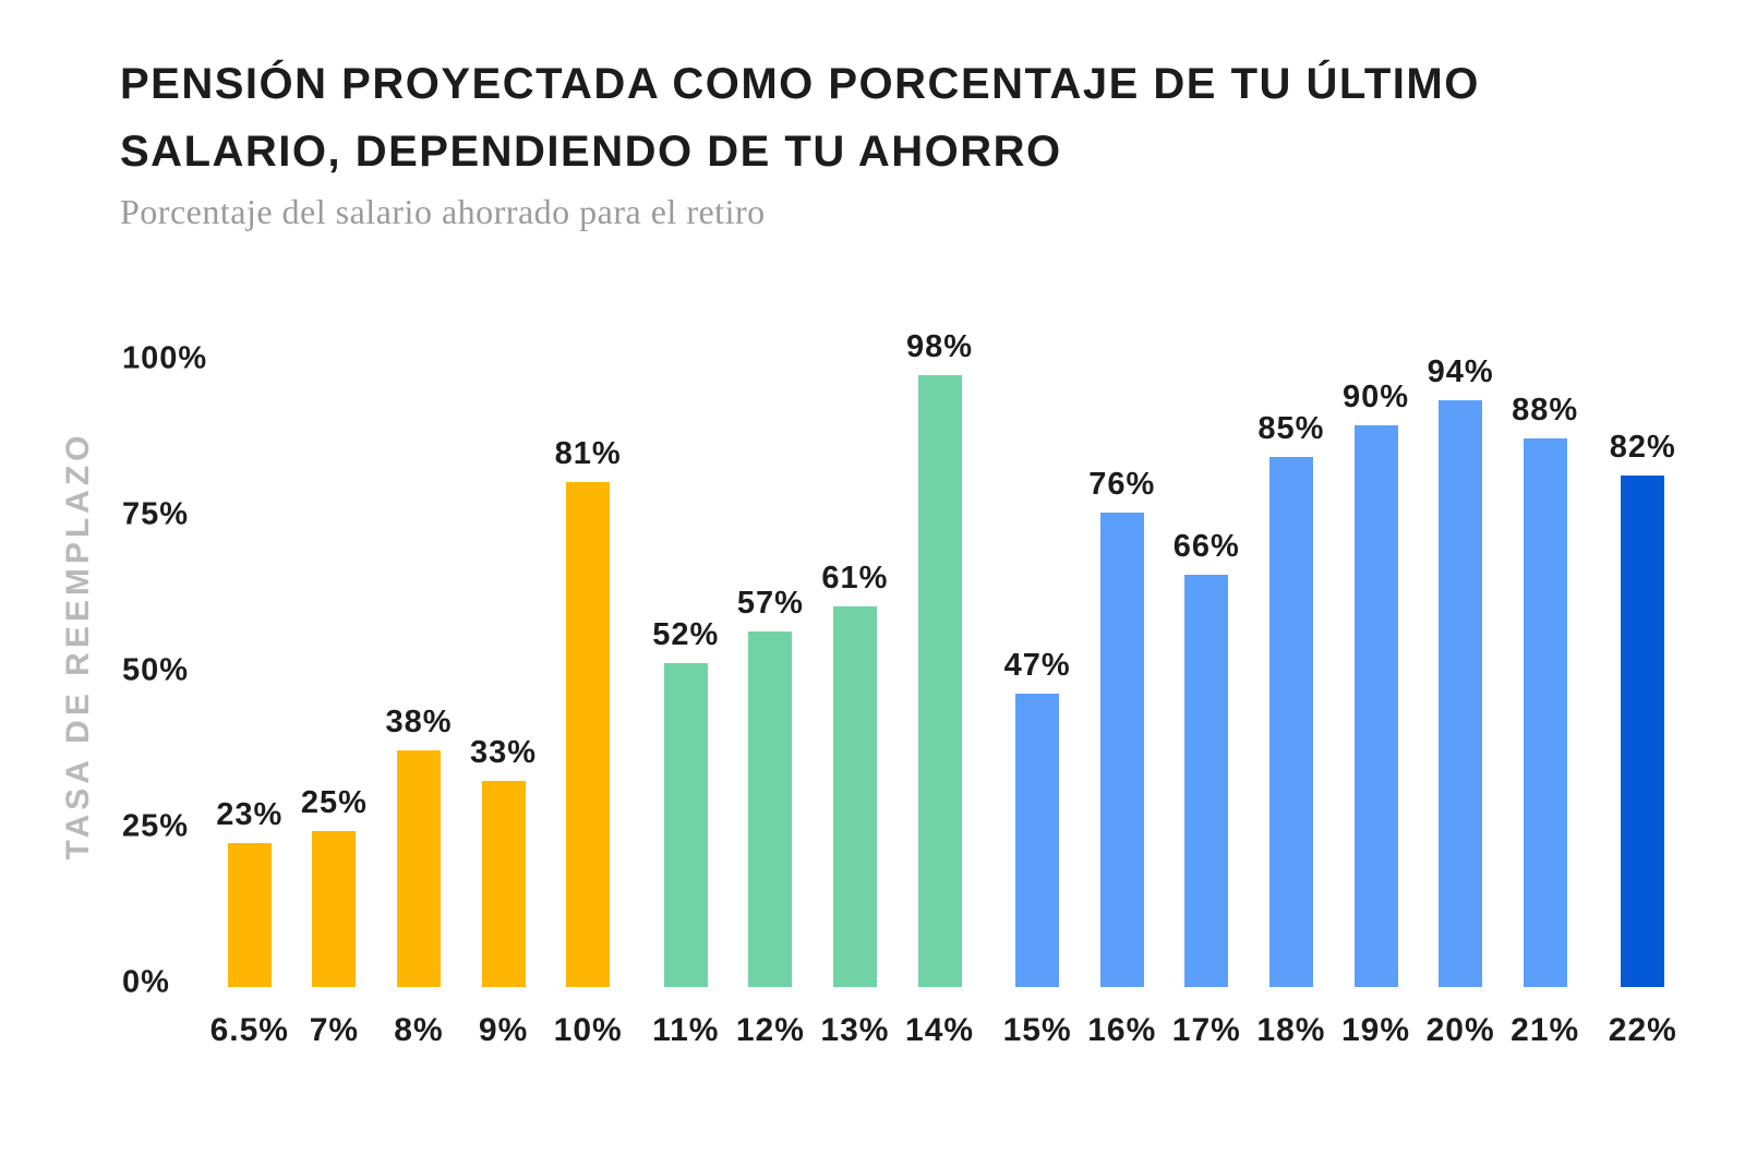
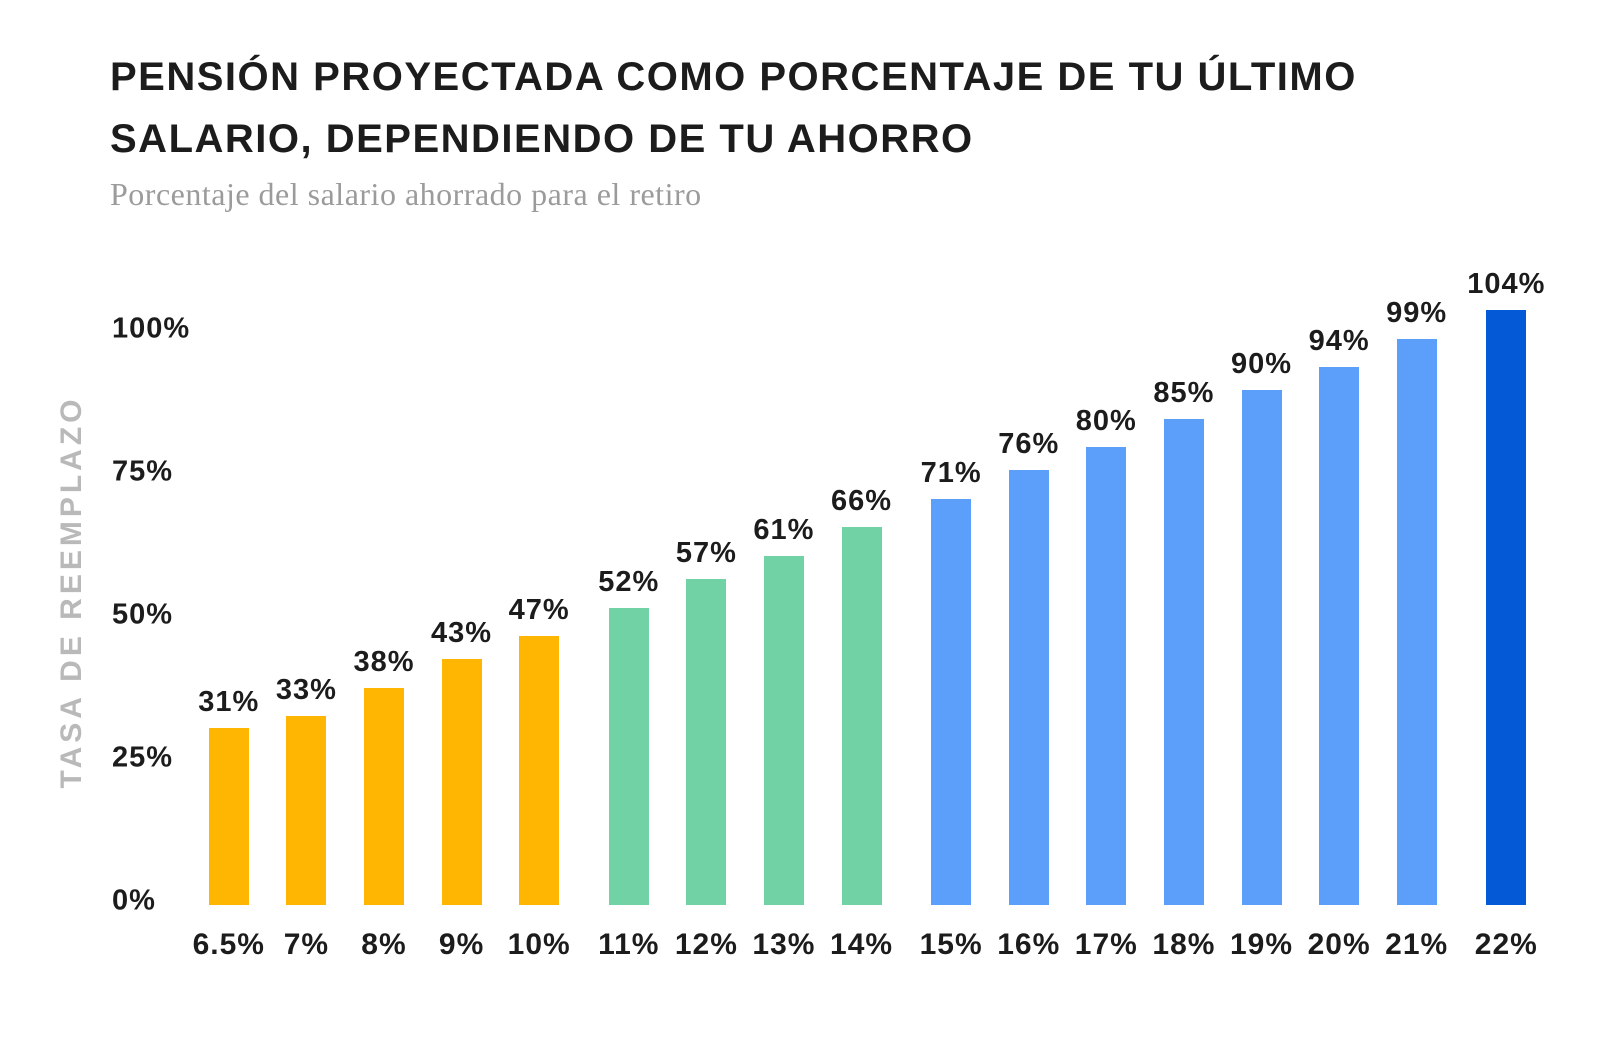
6.5%: 23% -> 31%
7%: 25% -> 33%
9%: 33% -> 43%
10%: 81% -> 47%
14%: 98% -> 66%
15%: 47% -> 71%
17%: 66% -> 80%
21%: 88% -> 99%
22%: 82% -> 104%
